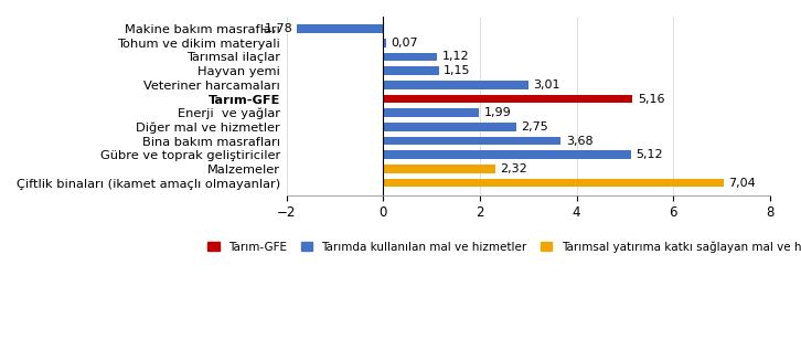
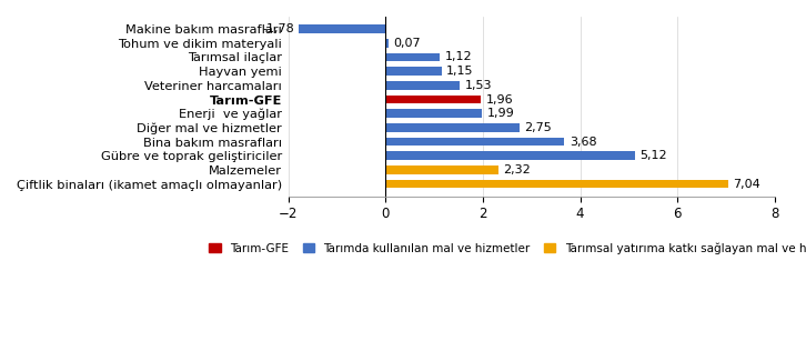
Veteriner harcamaları: 3,01 -> 1,53
Tarım-GFE: 5,16 -> 1,96
